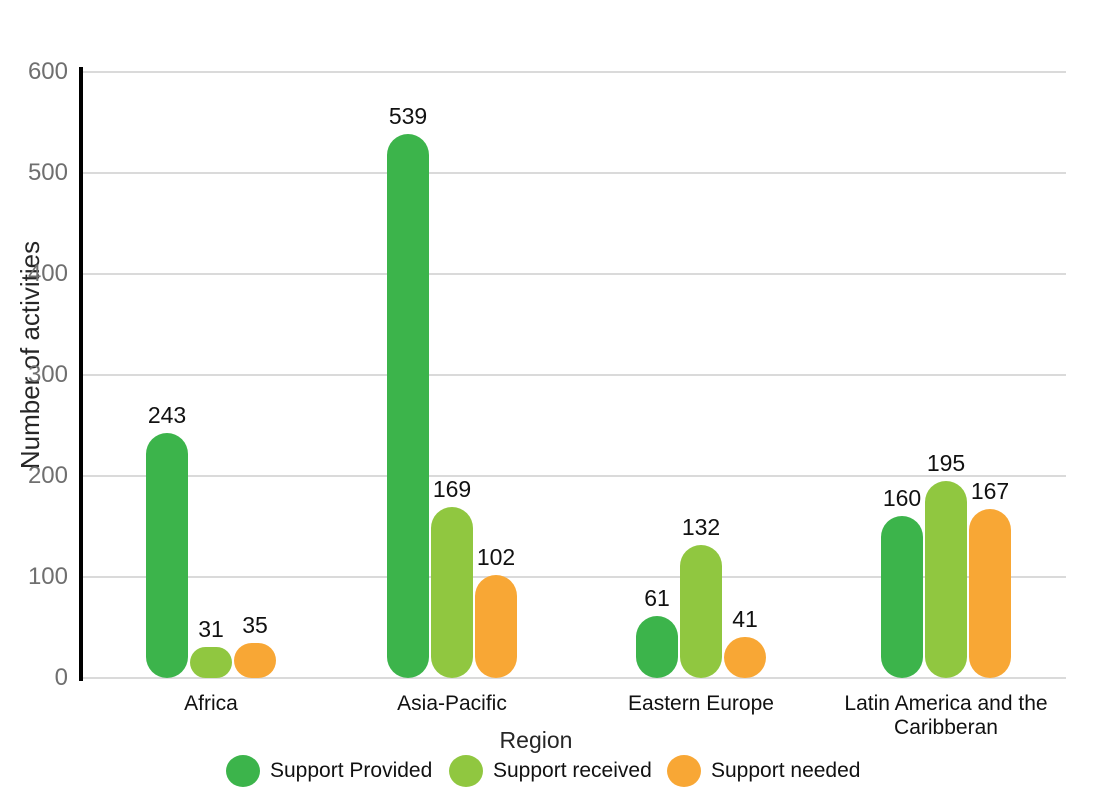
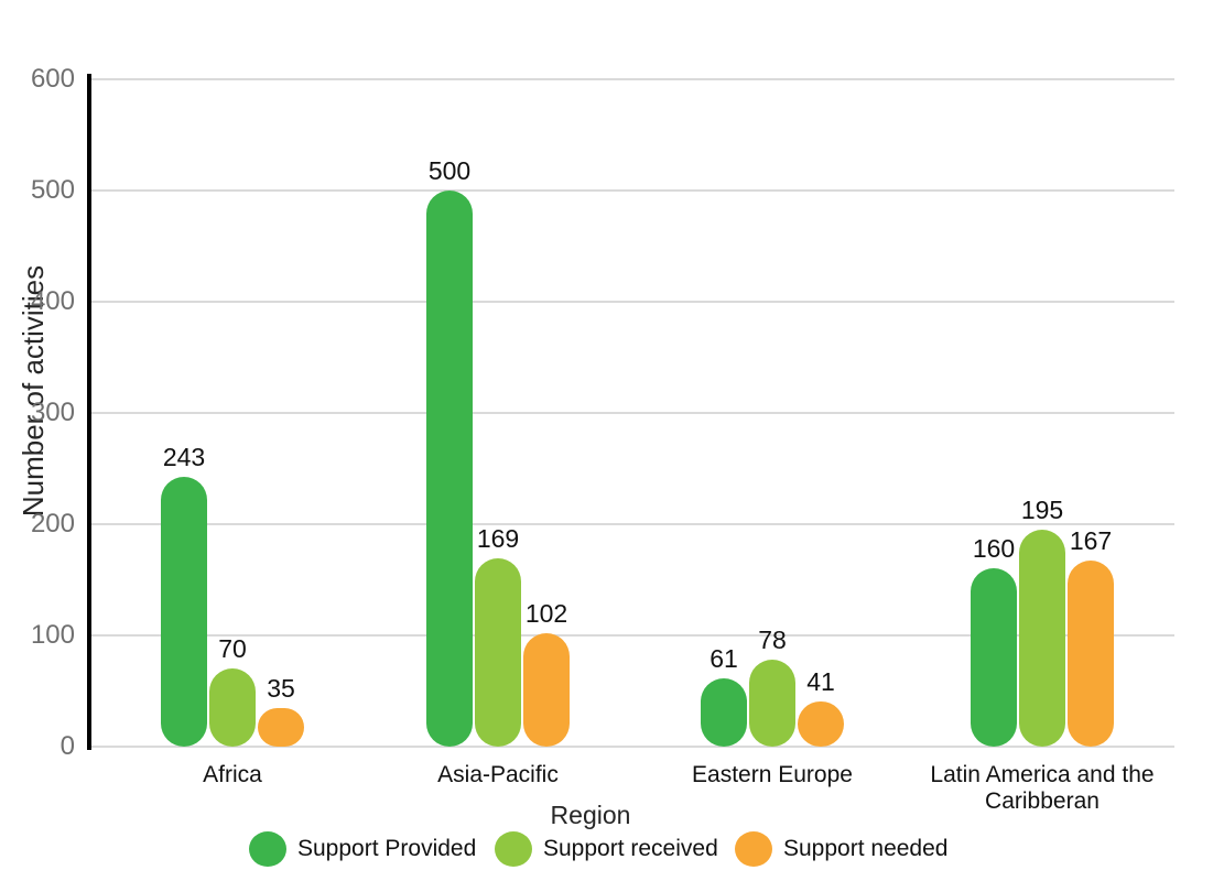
Support received/Africa: 31 -> 70
Support Provided/Asia-Pacific: 539 -> 500
Support received/Eastern Europe: 132 -> 78
